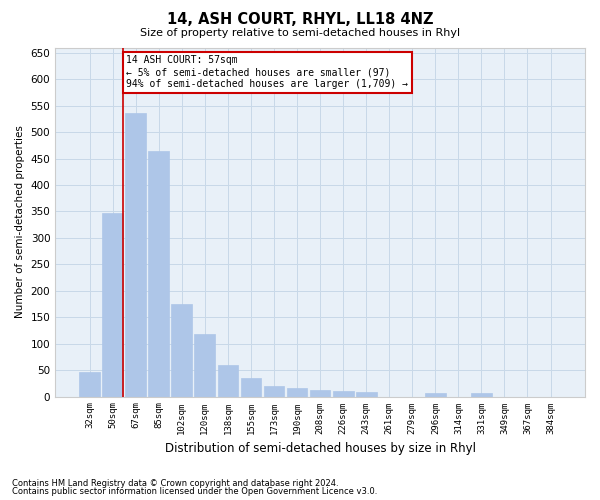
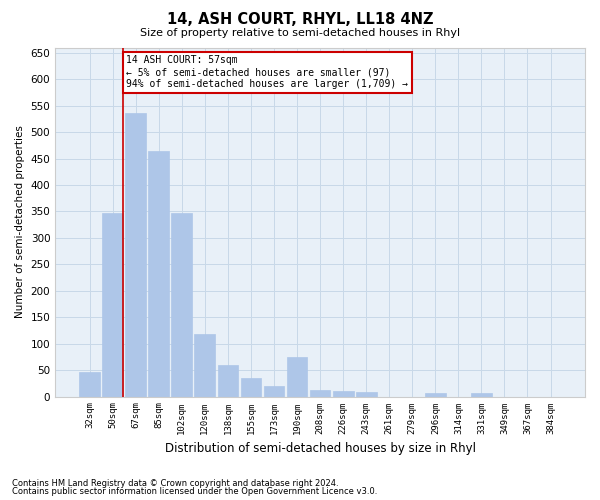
102sqm: 175 -> 348
190sqm: 16 -> 74
